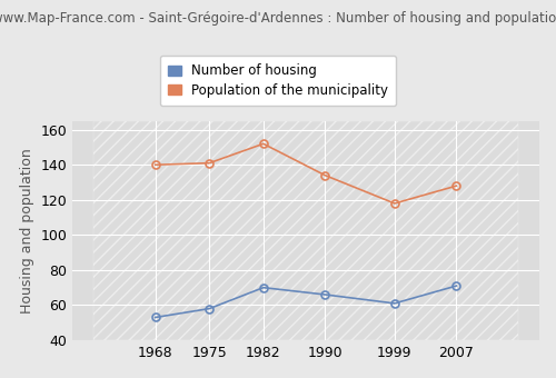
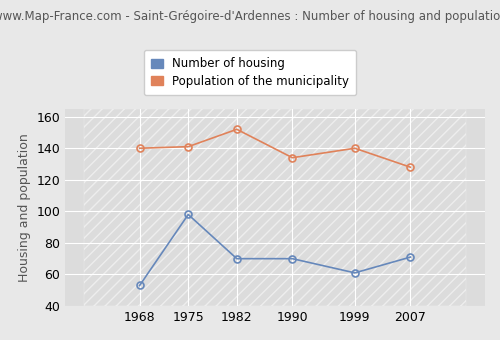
Number of housing/1975: 58 -> 98
Number of housing/1990: 66 -> 70
Population of the municipality/1999: 118 -> 140
